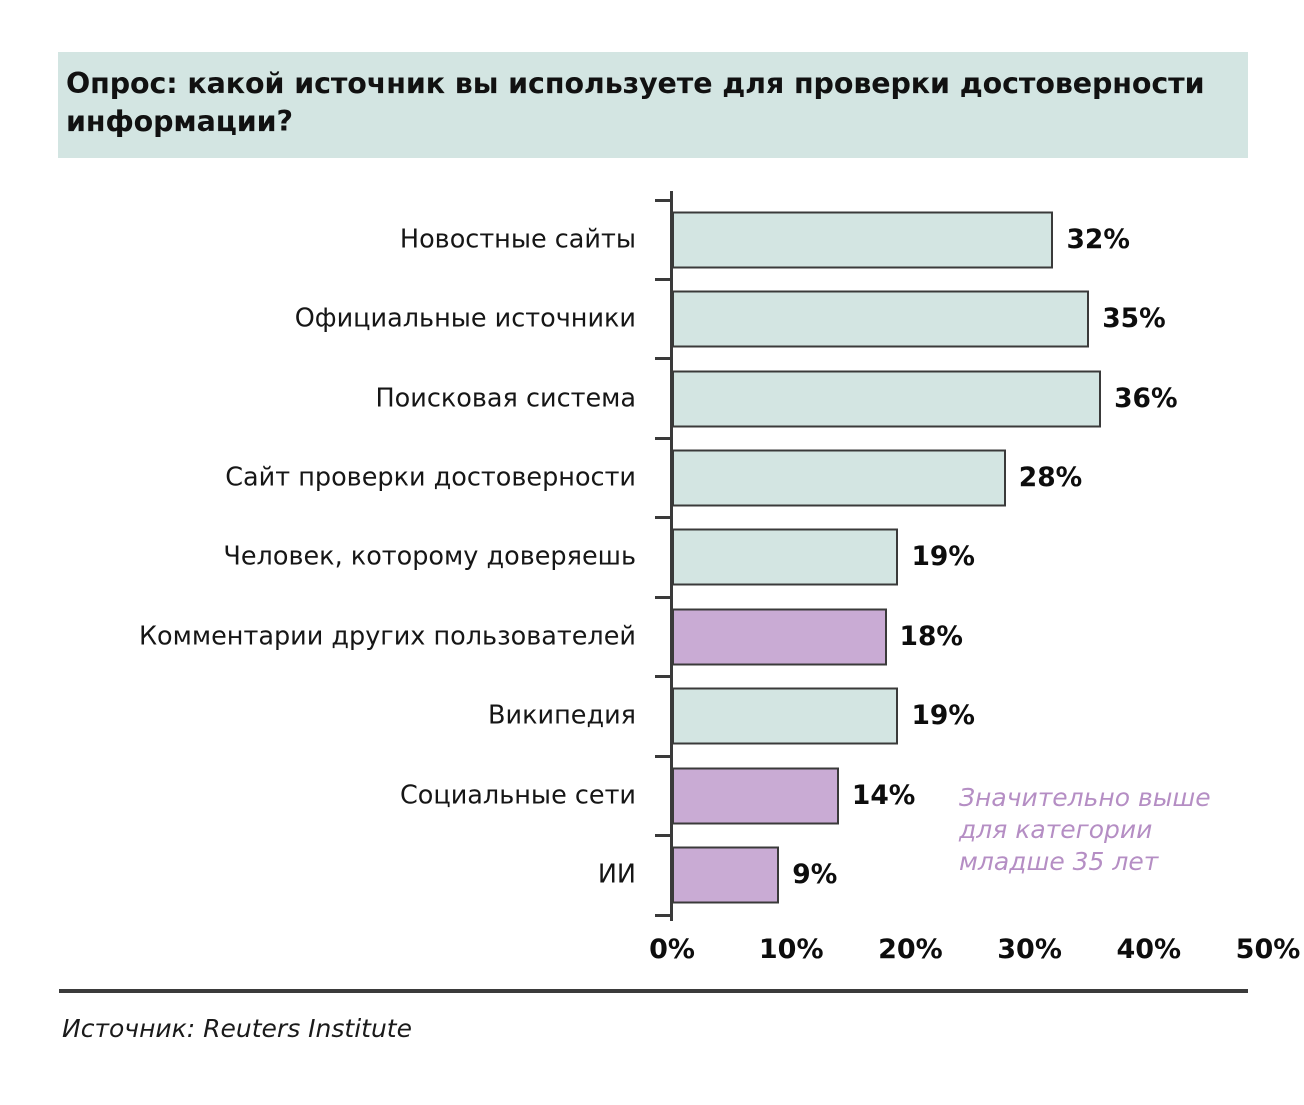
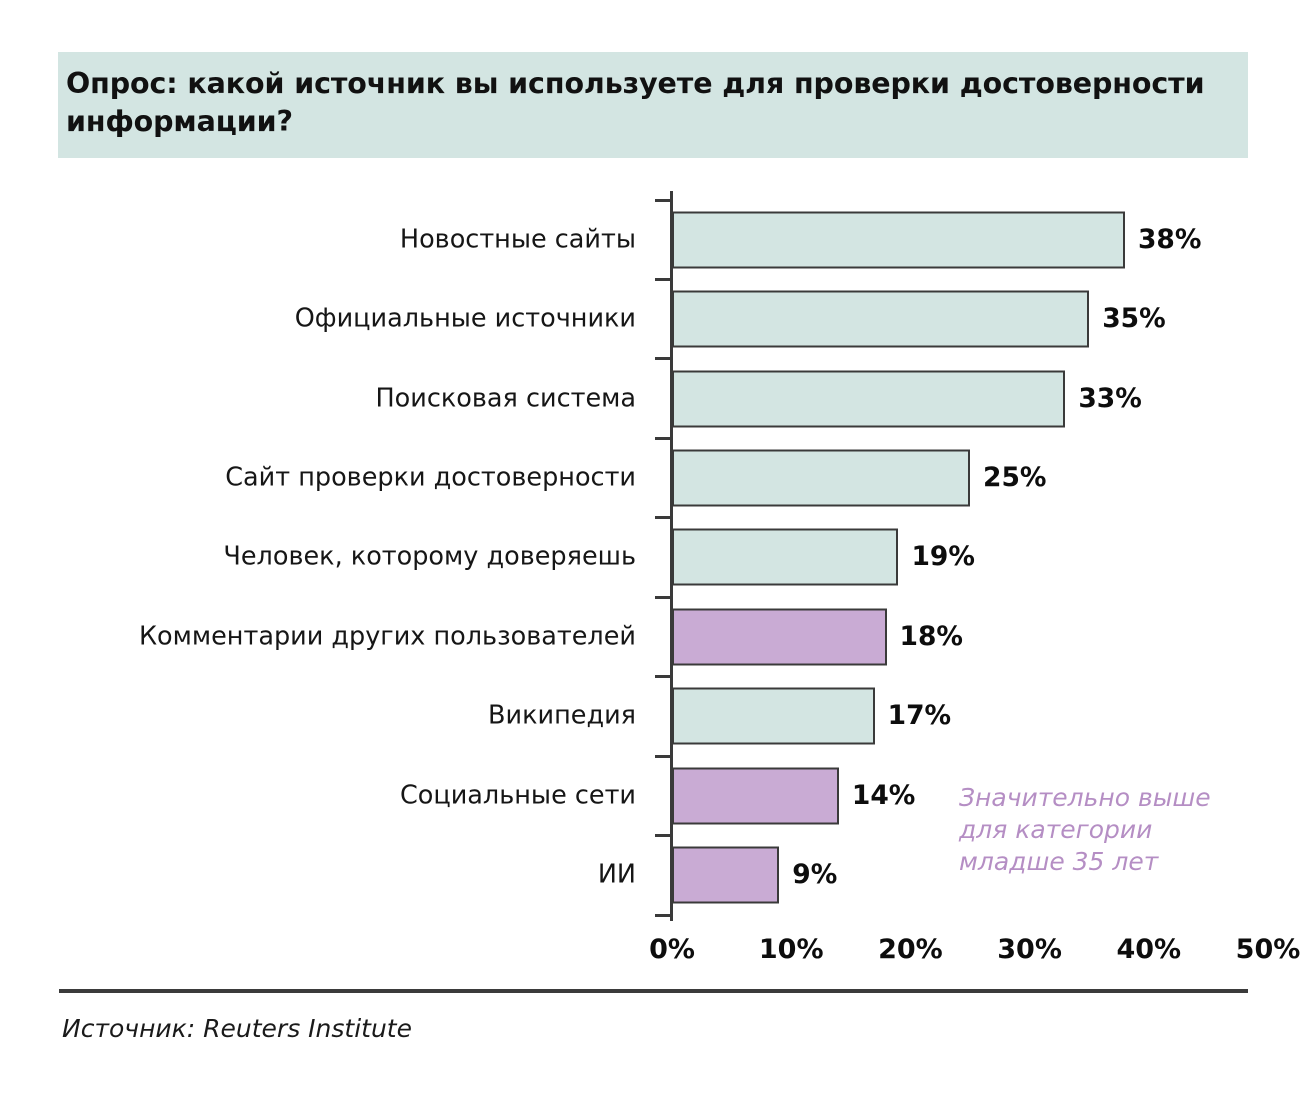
Новостные сайты: 32% -> 38%
Поисковая система: 36% -> 33%
Сайт проверки достоверности: 28% -> 25%
Википедия: 19% -> 17%
